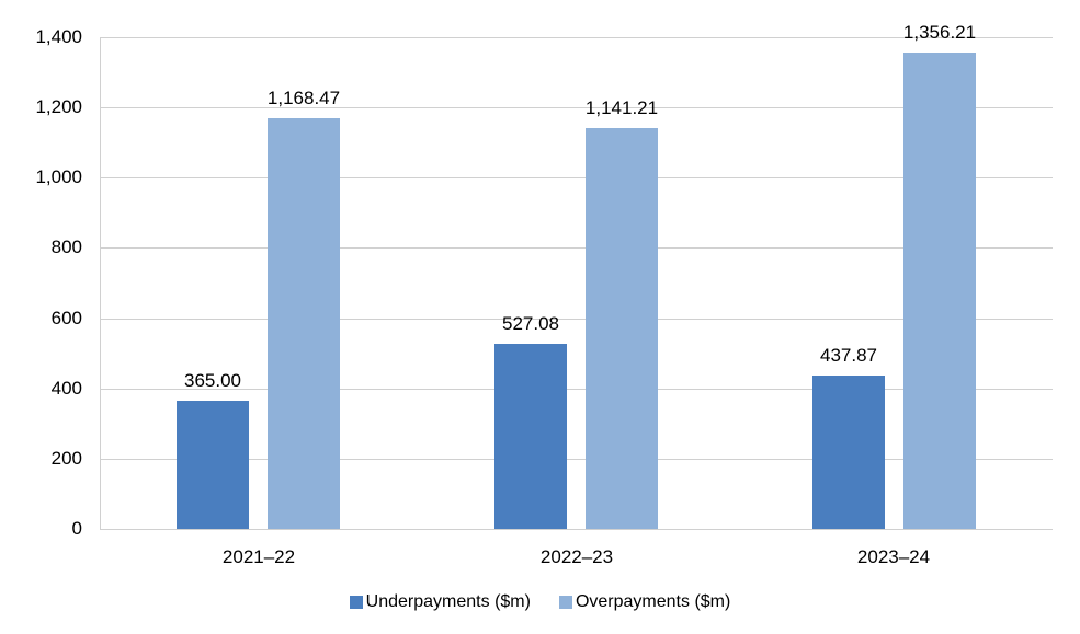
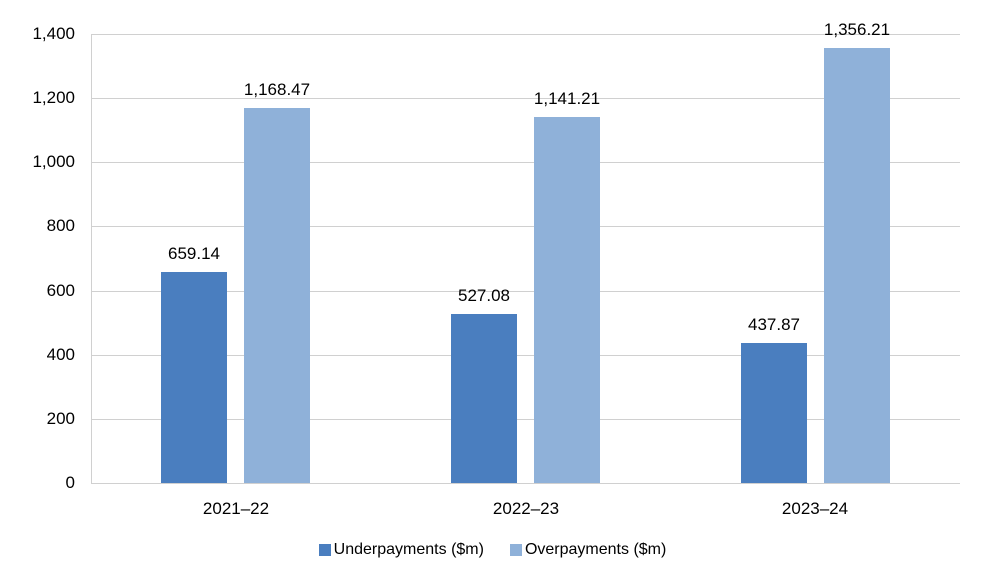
Underpayments ($m)/2021–22: 365.00 -> 659.14
